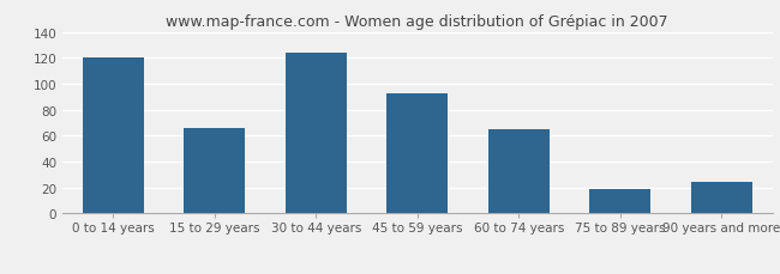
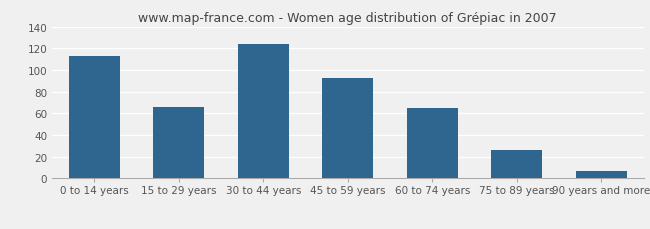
0 to 14 years: 120 -> 113
75 to 89 years: 19 -> 26
90 years and more: 24 -> 7
